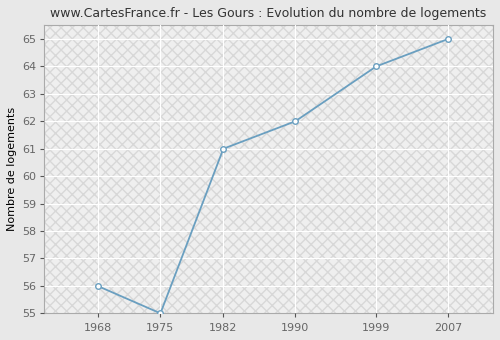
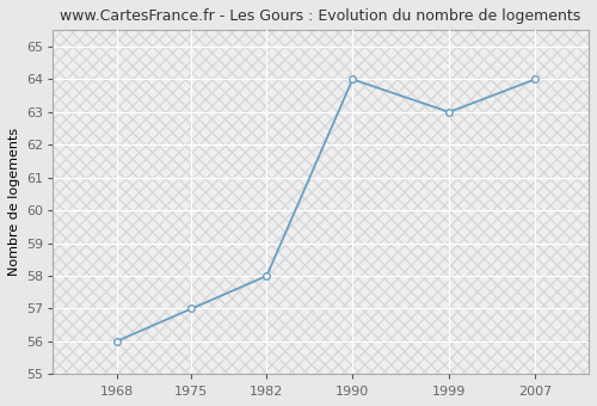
1975: 55 -> 57
1982: 61 -> 58
1990: 62 -> 64
1999: 64 -> 63
2007: 65 -> 64
